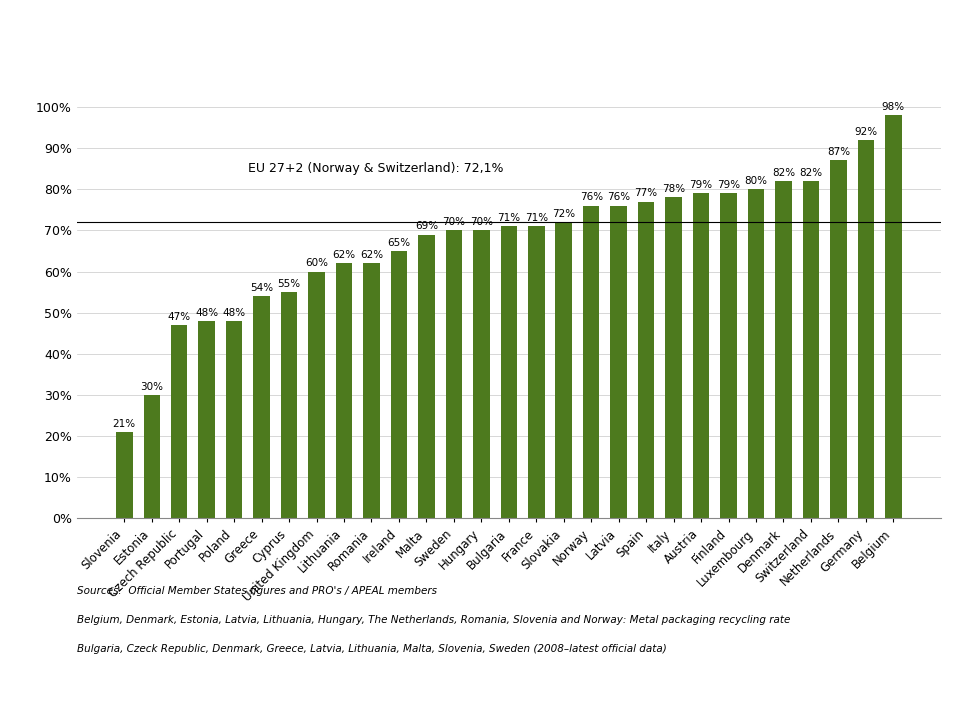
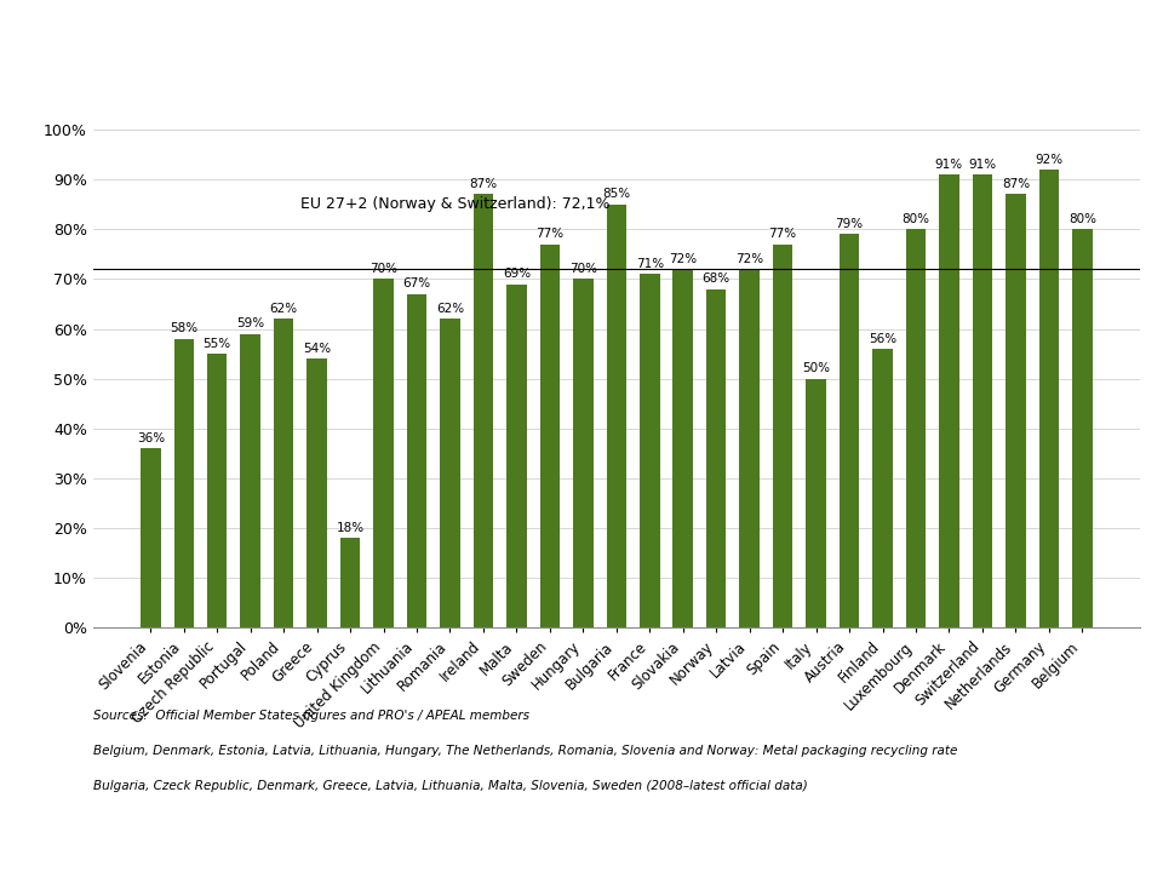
Slovenia: 21% -> 36%
Estonia: 30% -> 58%
Czech Republic: 47% -> 55%
Portugal: 48% -> 59%
Poland: 48% -> 62%
Cyprus: 55% -> 18%
United Kingdom: 60% -> 70%
Lithuania: 62% -> 67%
Ireland: 65% -> 87%
Sweden: 70% -> 77%
Bulgaria: 71% -> 85%
Norway: 76% -> 68%
Latvia: 76% -> 72%
Italy: 78% -> 50%
Finland: 79% -> 56%
Denmark: 82% -> 91%
Switzerland: 82% -> 91%
Belgium: 98% -> 80%
